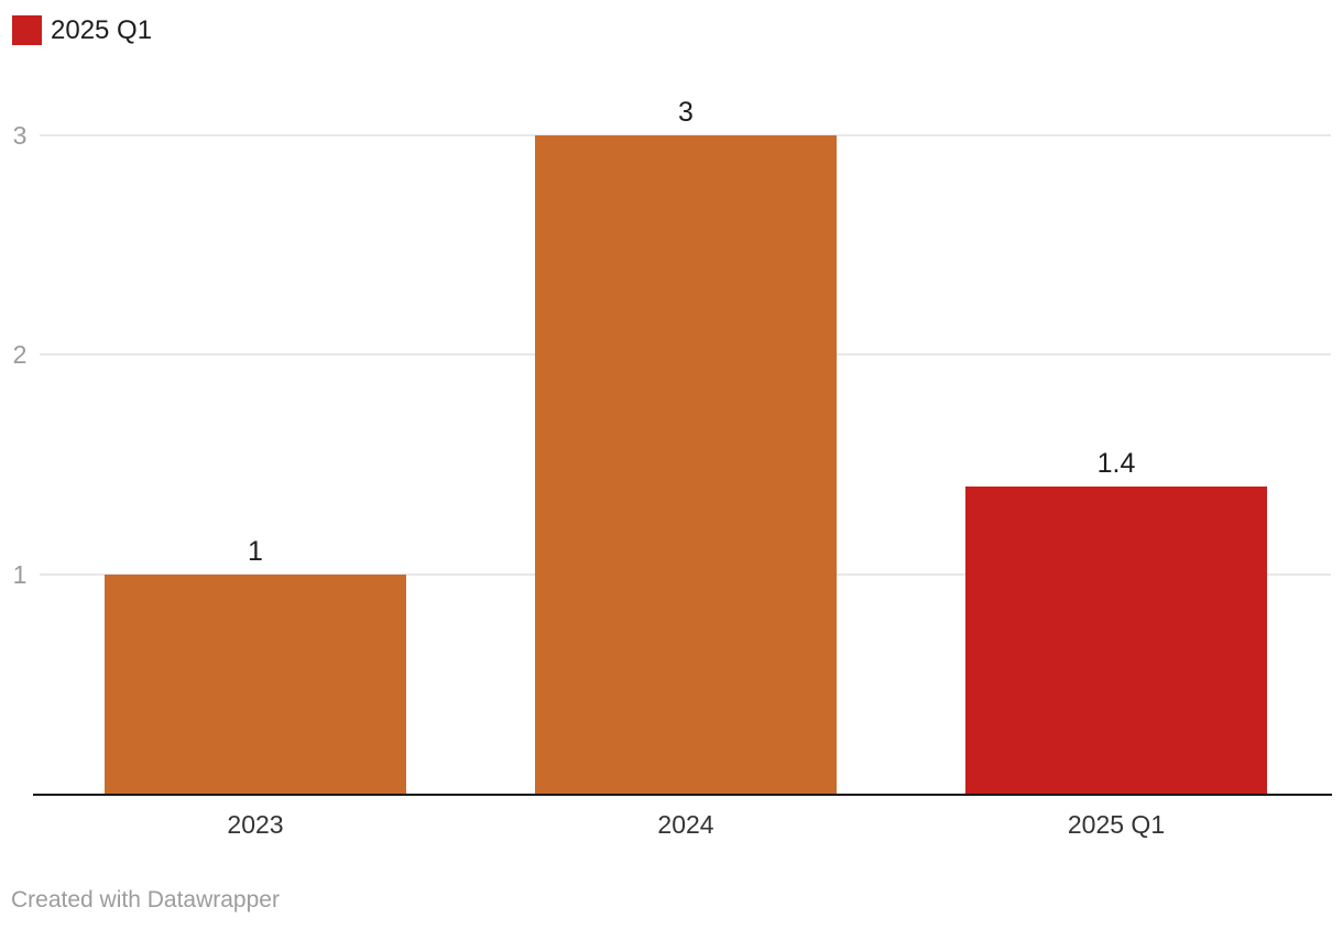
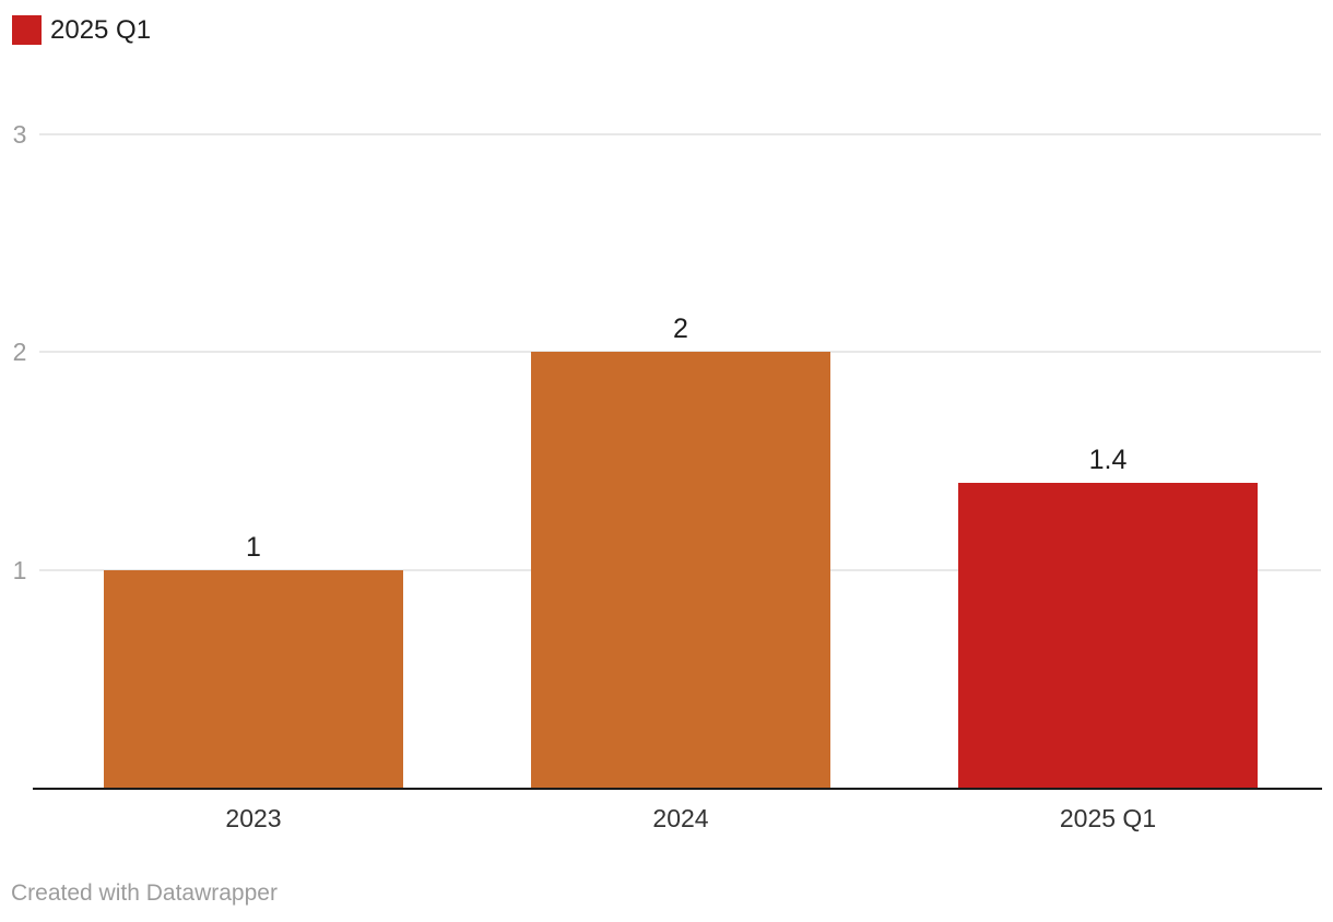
2024: 3 -> 2
